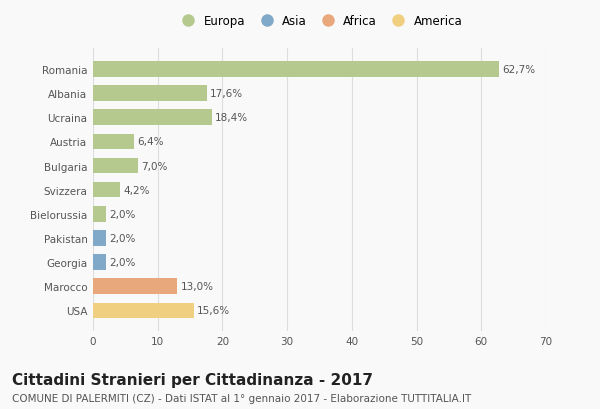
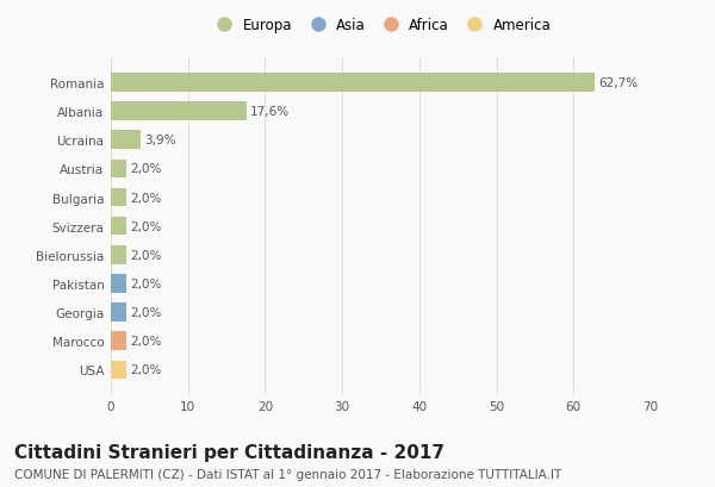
Ucraina: 18,4% -> 3,9%
Austria: 6,4% -> 2,0%
Bulgaria: 7,0% -> 2,0%
Svizzera: 4,2% -> 2,0%
Marocco: 13,0% -> 2,0%
USA: 15,6% -> 2,0%
